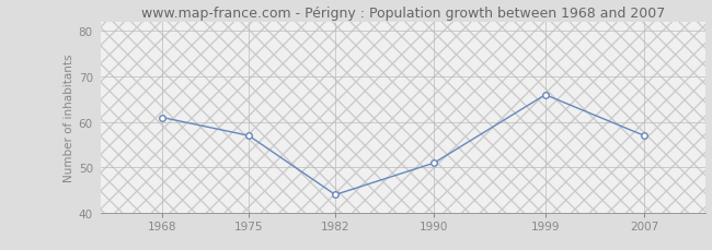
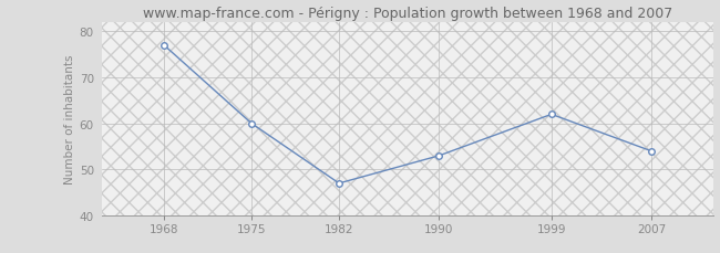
1968: 61 -> 77
1975: 57 -> 60
1982: 44 -> 47
1990: 51 -> 53
1999: 66 -> 62
2007: 57 -> 54
